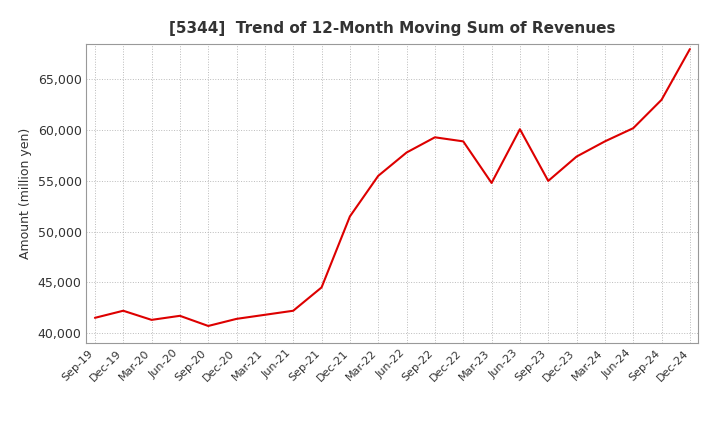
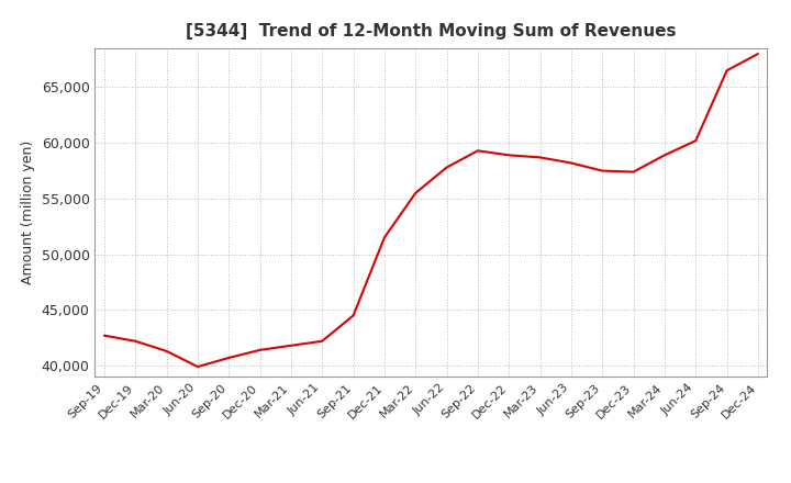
Sep-19: 41,500 -> 42,700
Jun-20: 41,700 -> 39,900
Mar-23: 54,800 -> 58,700
Jun-23: 60,100 -> 58,200
Sep-23: 55,000 -> 57,500
Sep-24: 63,000 -> 66,500
